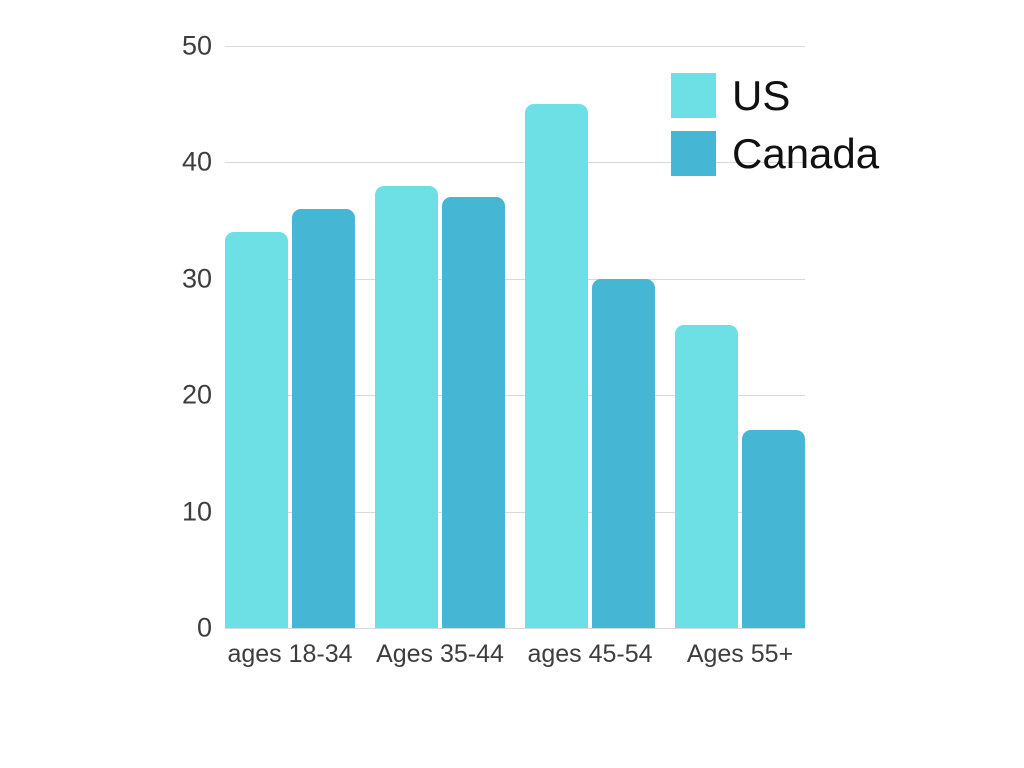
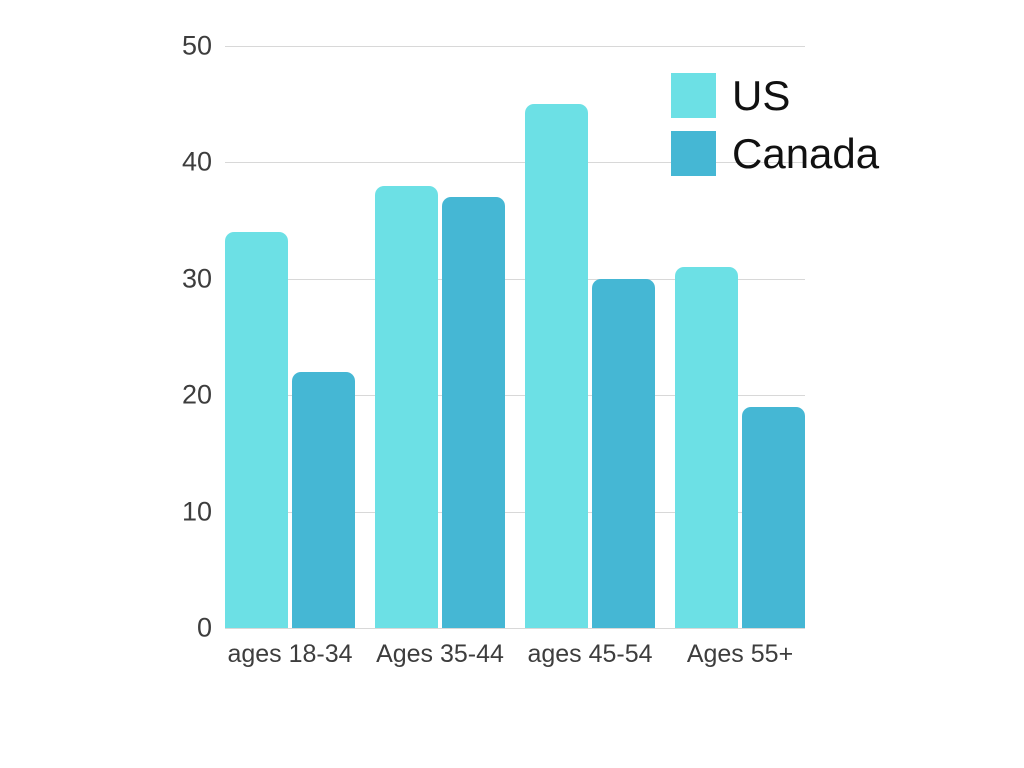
Canada/ages 18-34: 36 -> 22
US/Ages 55+: 26 -> 31
Canada/Ages 55+: 17 -> 19
